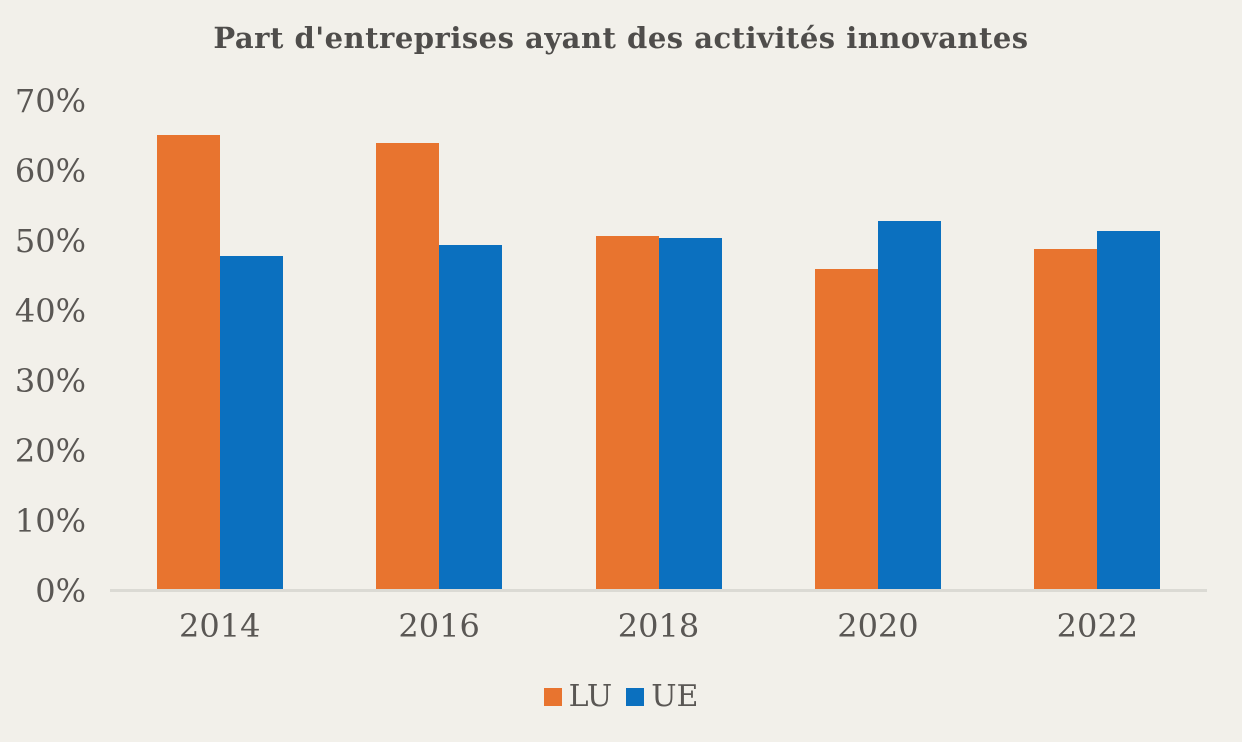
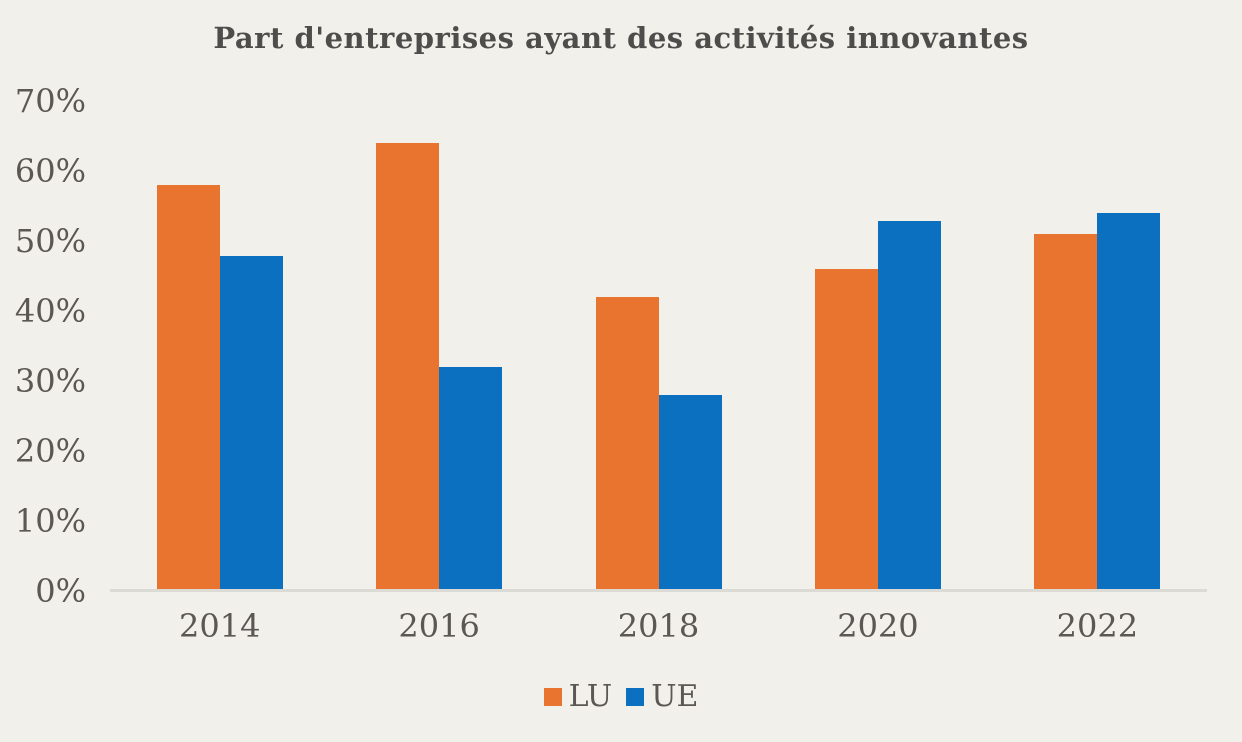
LU/2014: 65% -> 58%
UE/2016: 50% -> 32%
LU/2018: 51% -> 42%
UE/2018: 50% -> 28%
LU/2022: 49% -> 51%
UE/2022: 52% -> 54%
